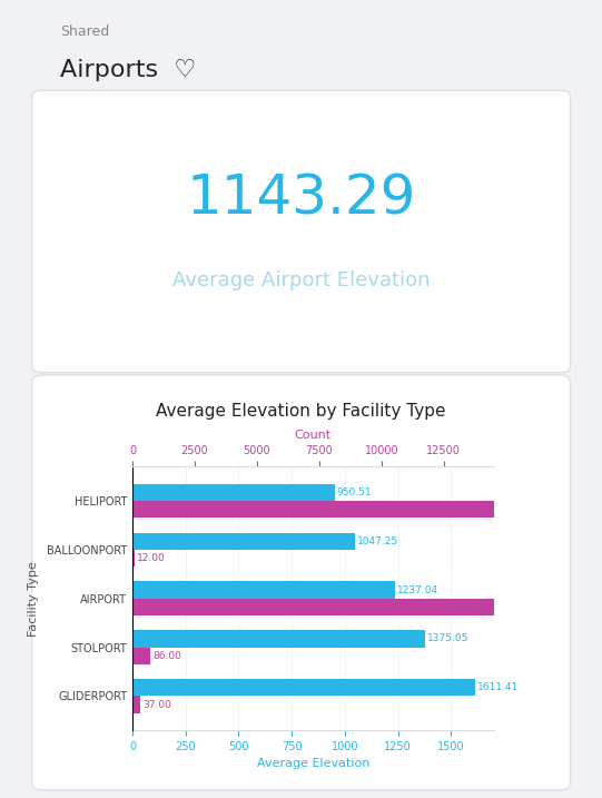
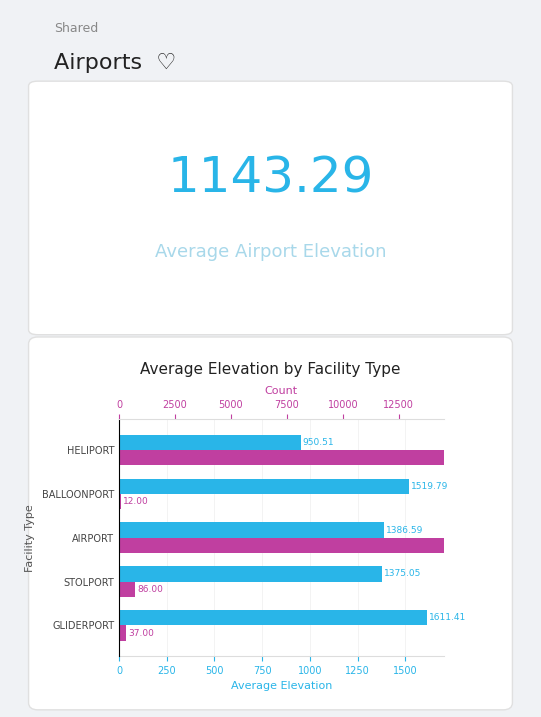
Average Elevation/BALLOONPORT: 1047.25 -> 1519.79
Average Elevation/AIRPORT: 1237.04 -> 1386.59
